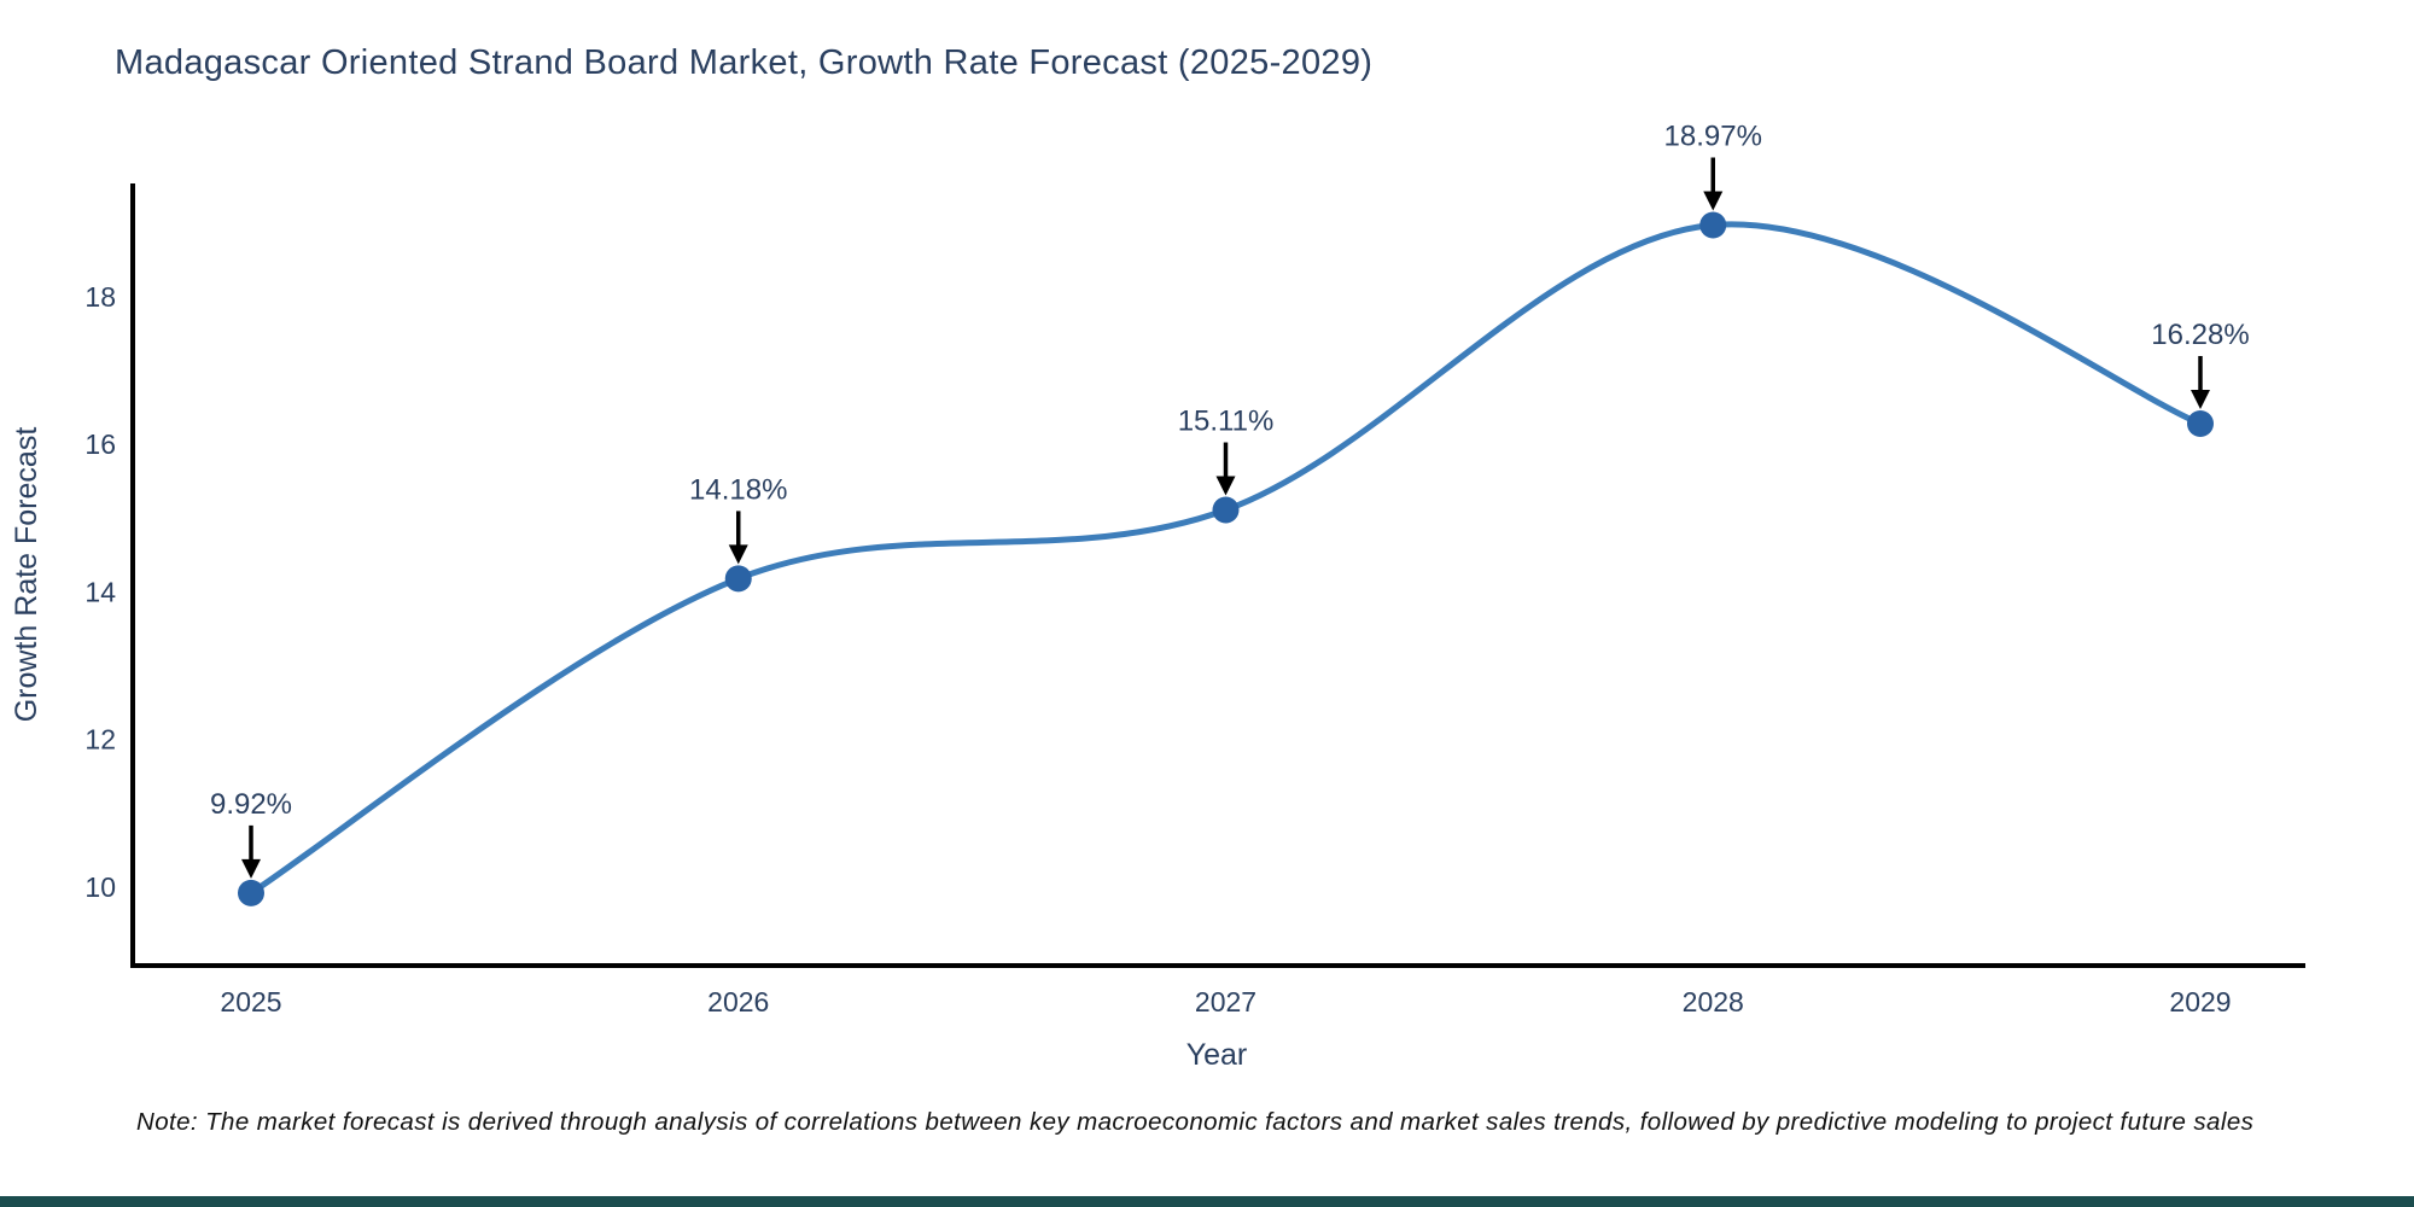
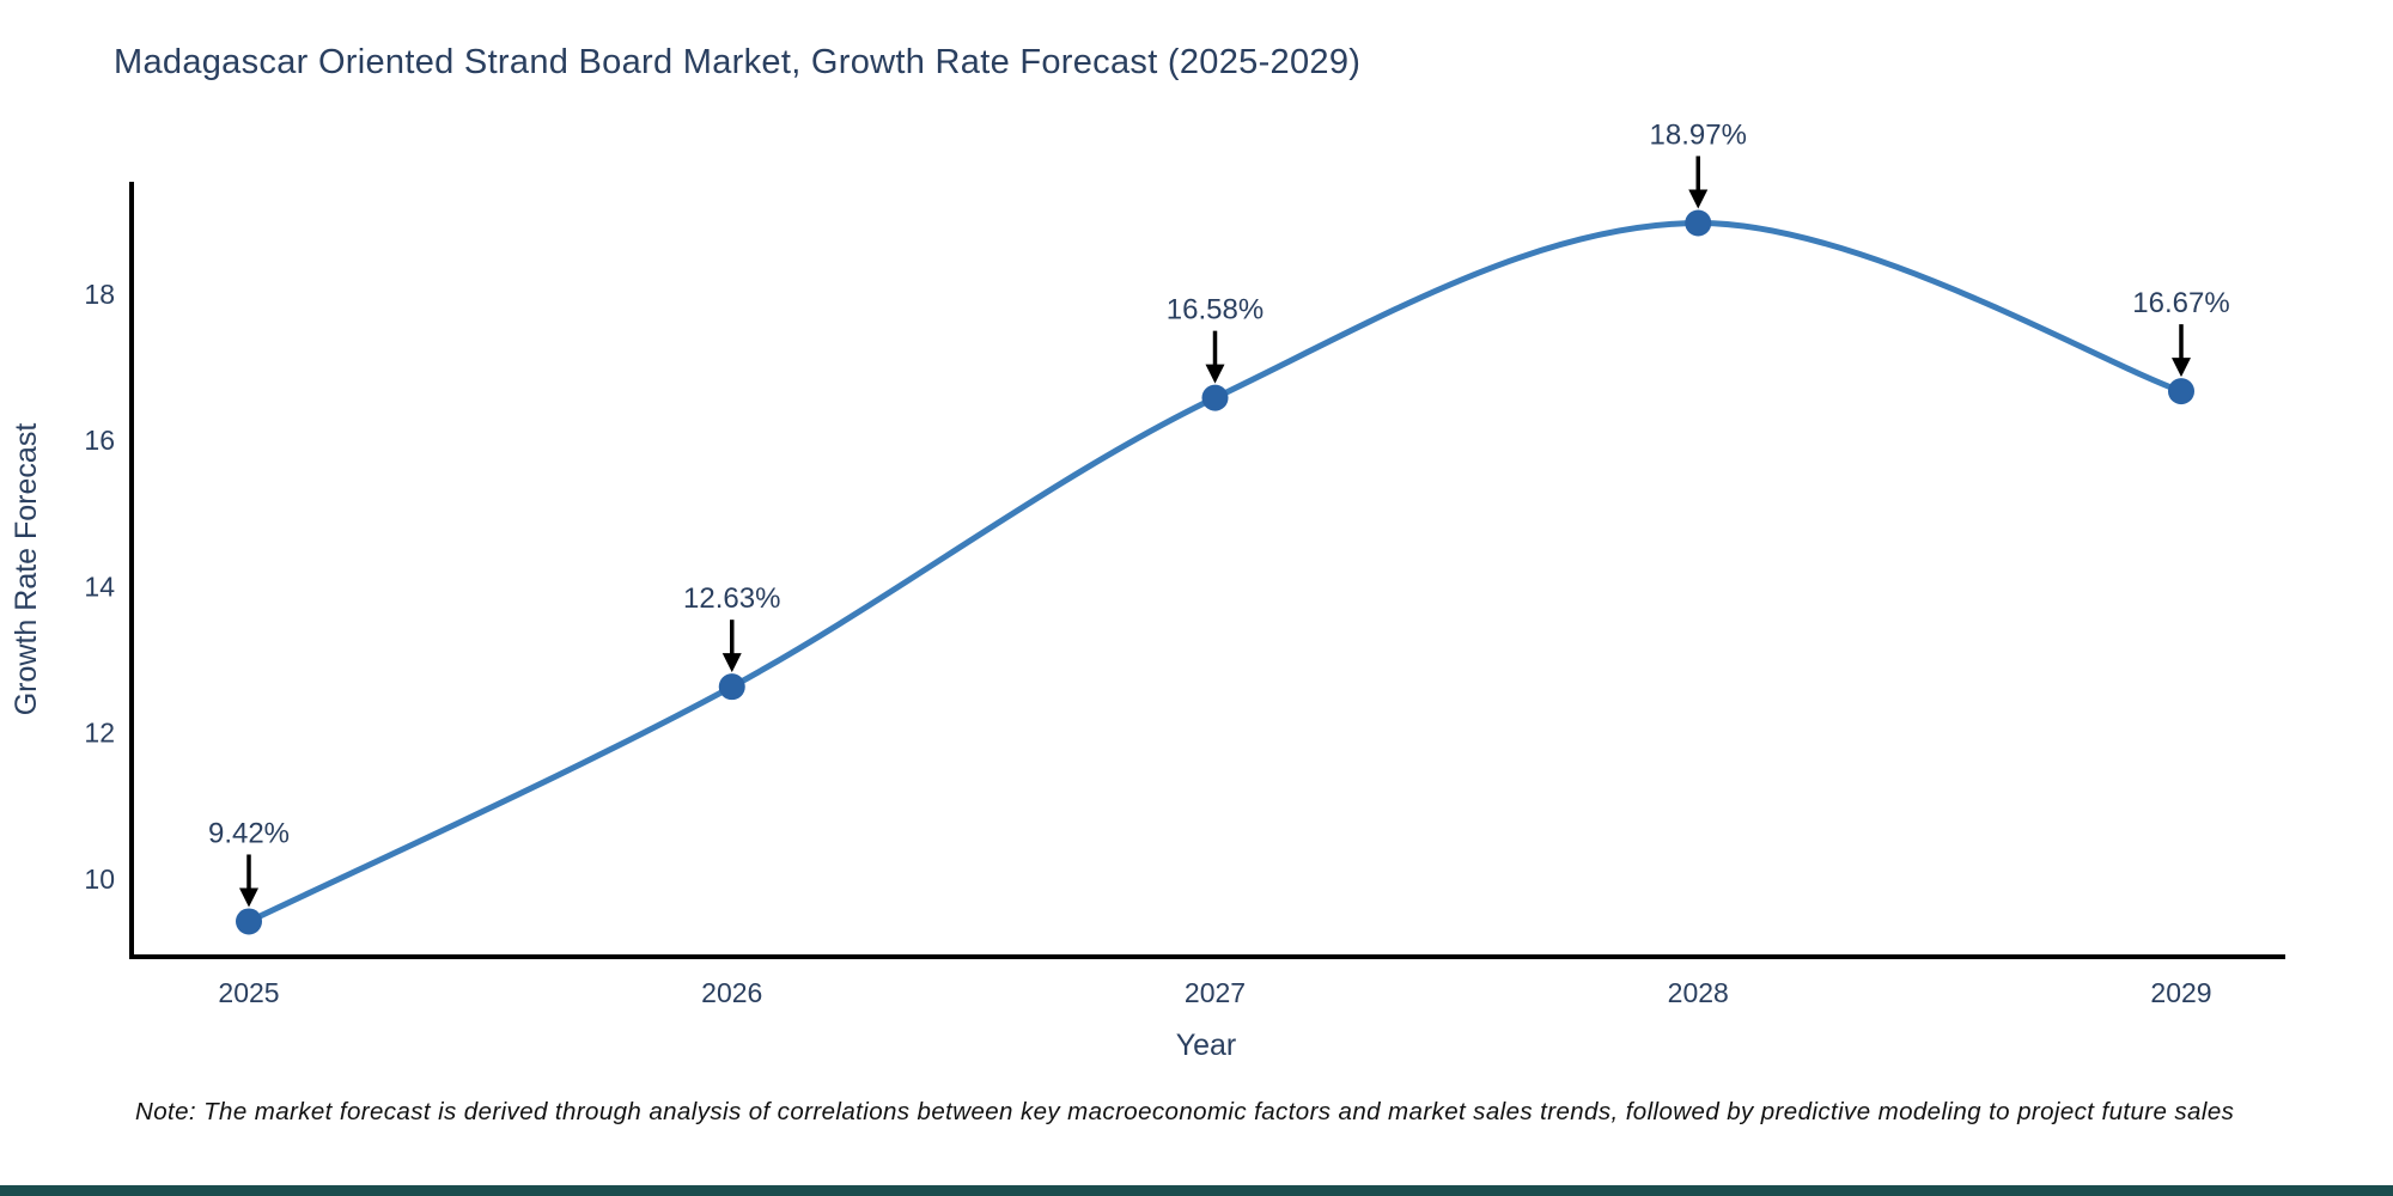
2025: 9.92% -> 9.42%
2026: 14.18% -> 12.63%
2027: 15.11% -> 16.58%
2029: 16.28% -> 16.67%
